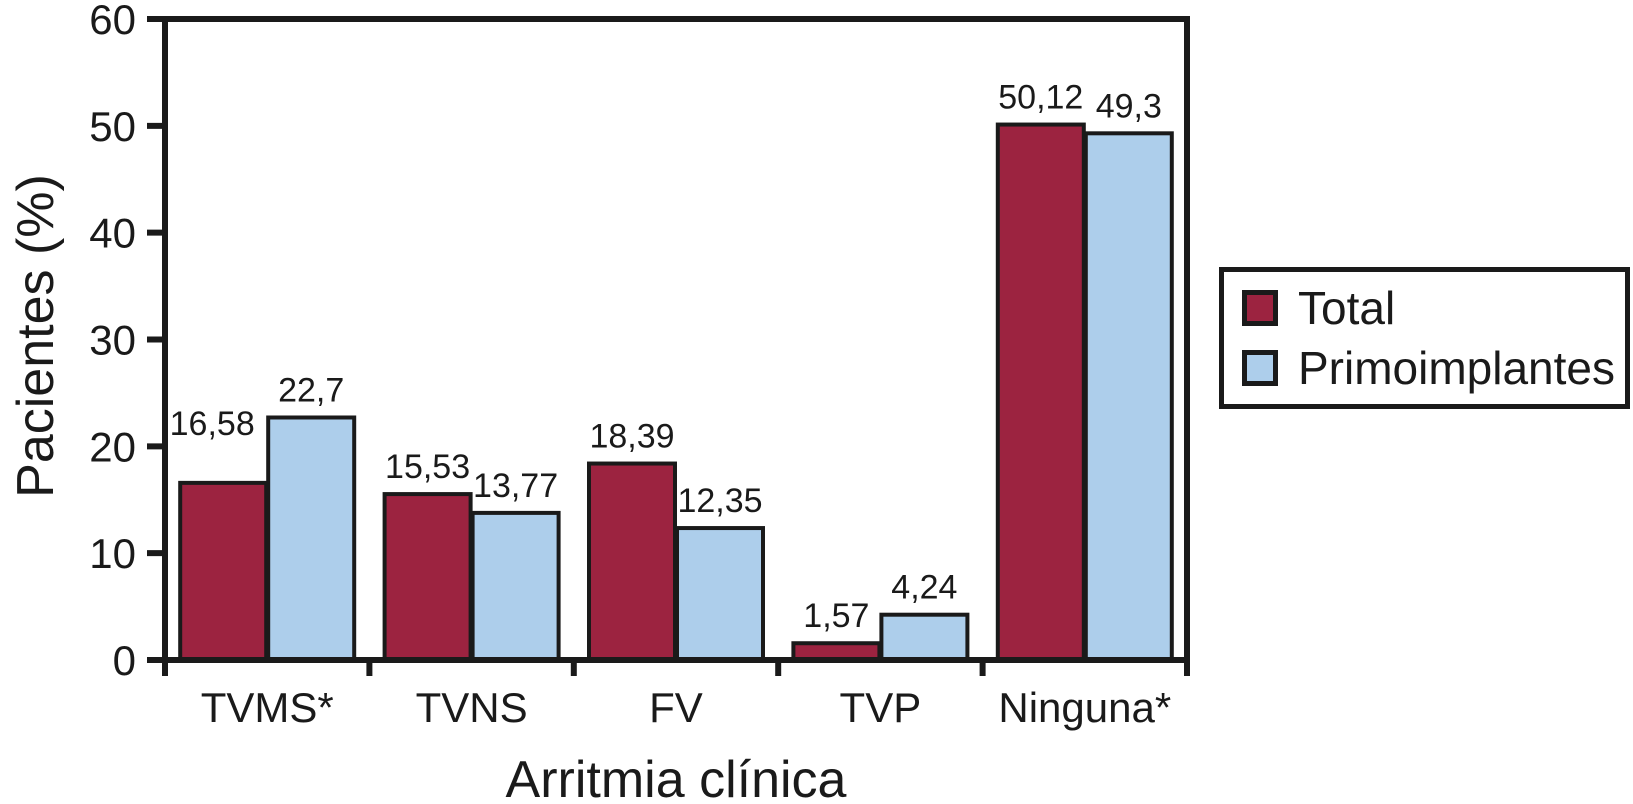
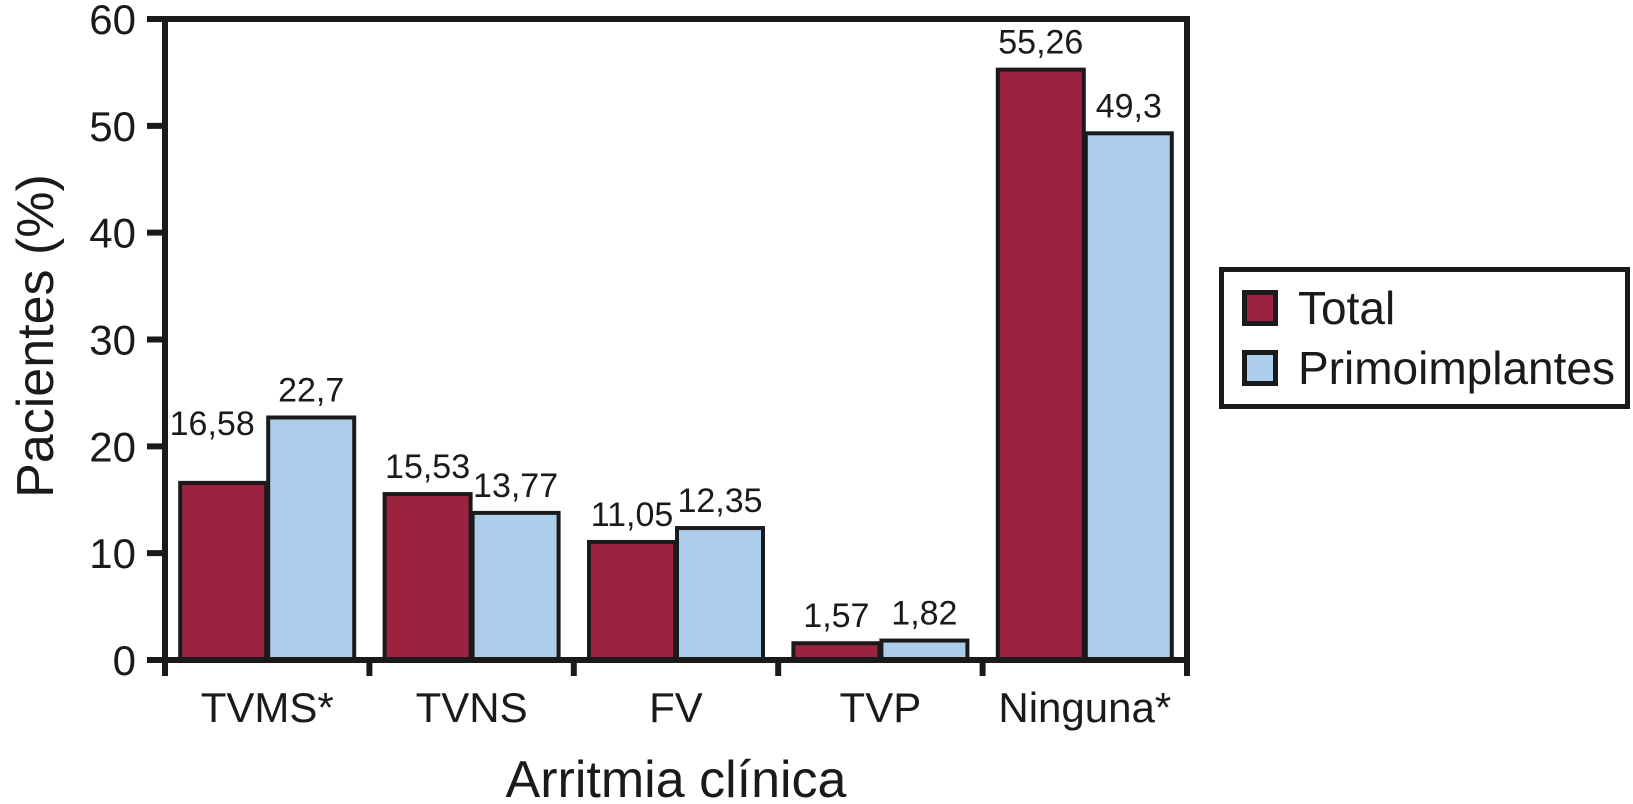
Total/FV: 18,39 -> 11,05
Primoimplantes/TVP: 4,24 -> 1,82
Total/Ninguna*: 50,12 -> 55,26
